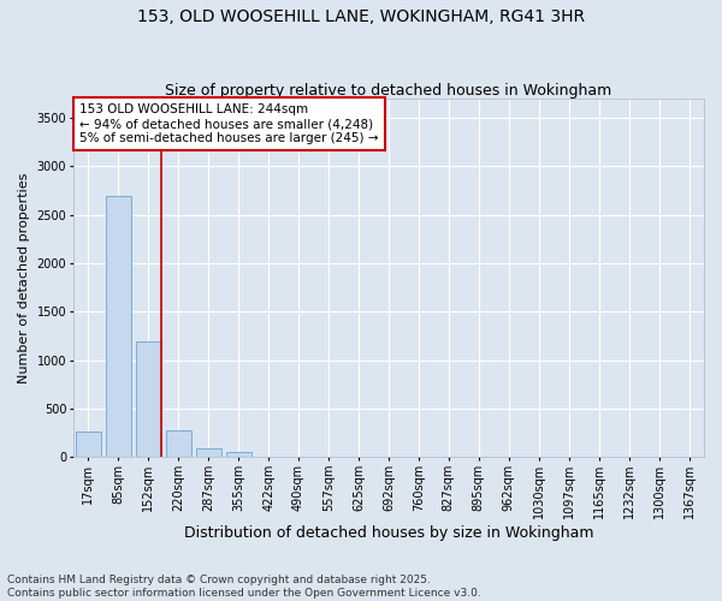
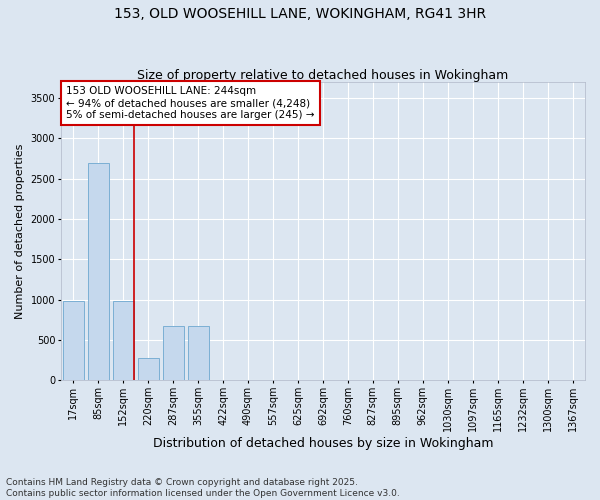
17sqm: 270 -> 980
152sqm: 1190 -> 980
287sqm: 90 -> 680
355sqm: 50 -> 680
